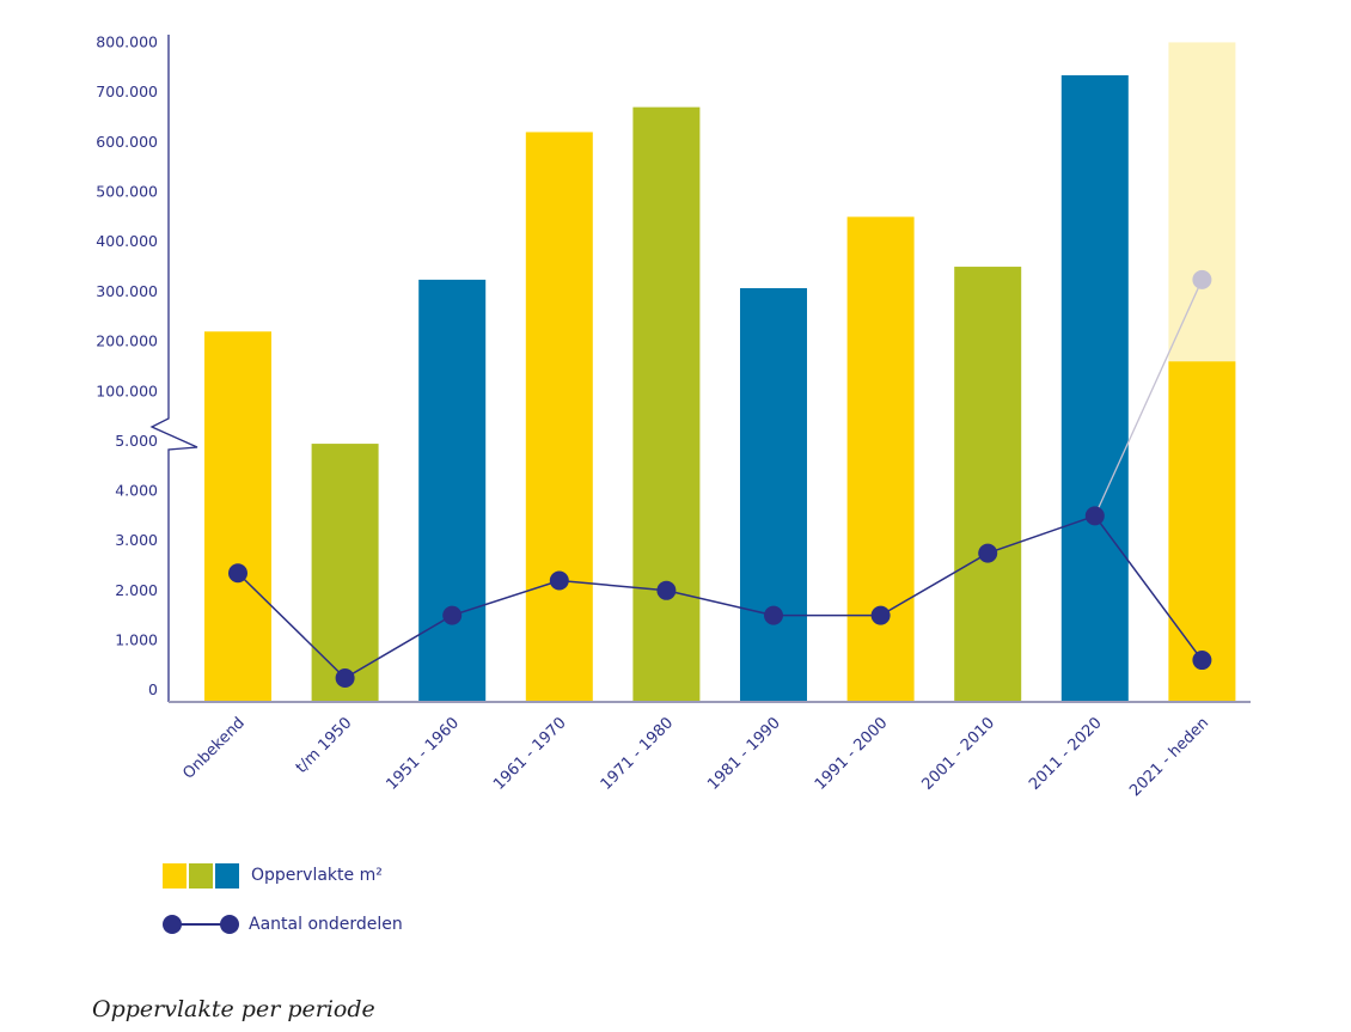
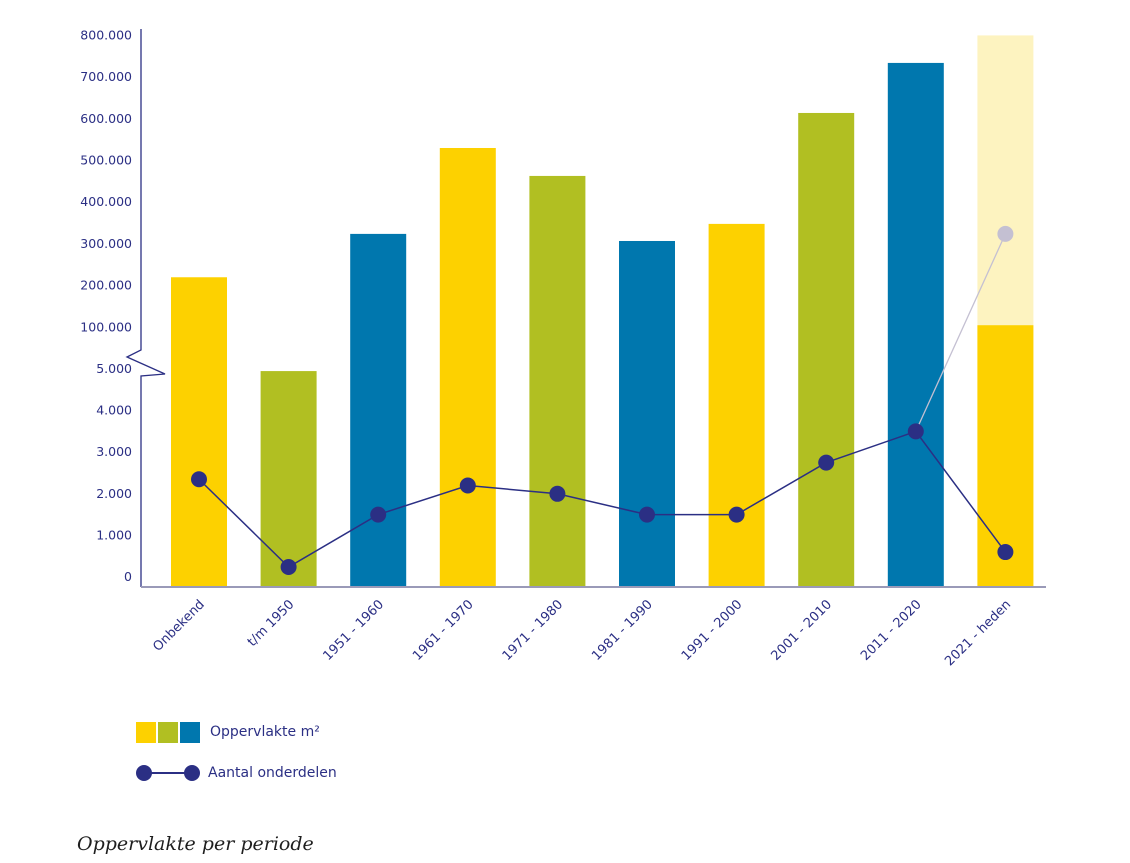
Oppervlakte m²/1961 - 1970: 620000 -> 530000
Oppervlakte m²/1971 - 1980: 670000 -> 460000
Oppervlakte m²/1991 - 2000: 450000 -> 350000
Oppervlakte m²/2001 - 2010: 350000 -> 610000
Oppervlakte m²/2021 - heden: 160000 -> 100000
